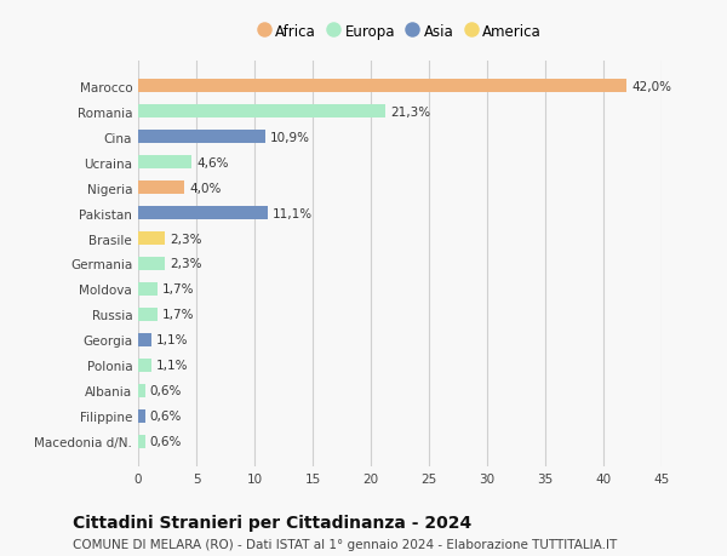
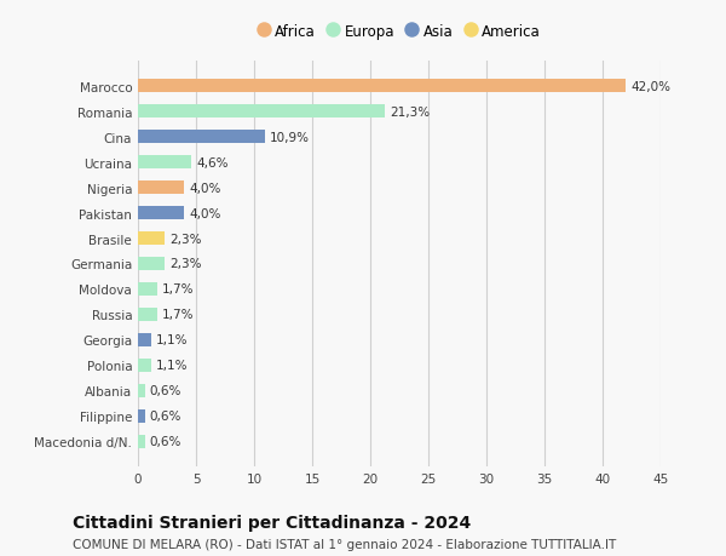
Pakistan: 11,1% -> 4,0%
